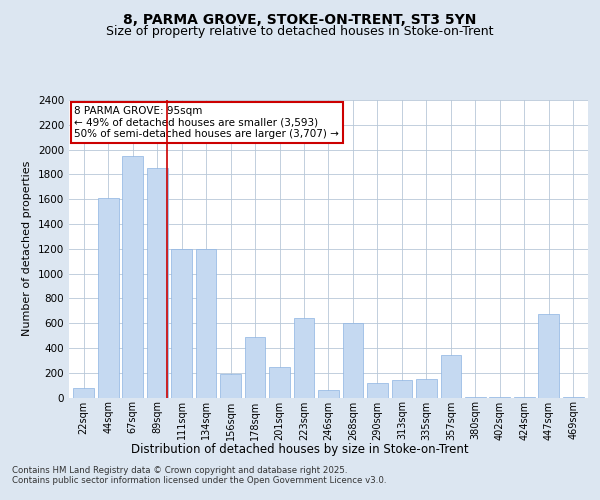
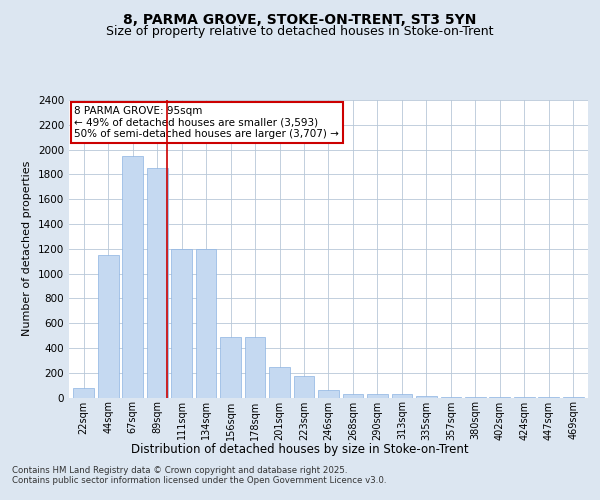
44sqm: 1610 -> 1150
156sqm: 190 -> 490
223sqm: 640 -> 170
268sqm: 600 -> 30
290sqm: 120 -> 30
313sqm: 140 -> 30
335sqm: 150 -> 10
357sqm: 340 -> 0
447sqm: 670 -> 0
